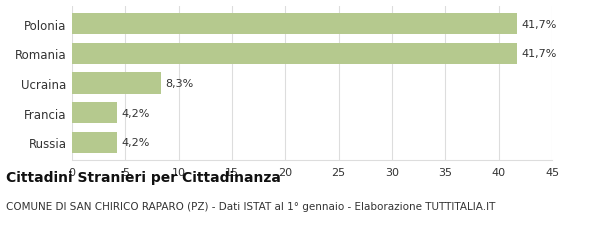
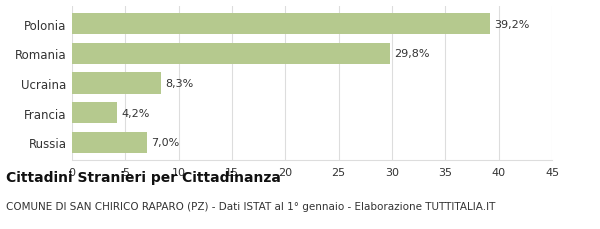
Polonia: 41,7% -> 39,2%
Romania: 41,7% -> 29,8%
Russia: 4,2% -> 7,0%
